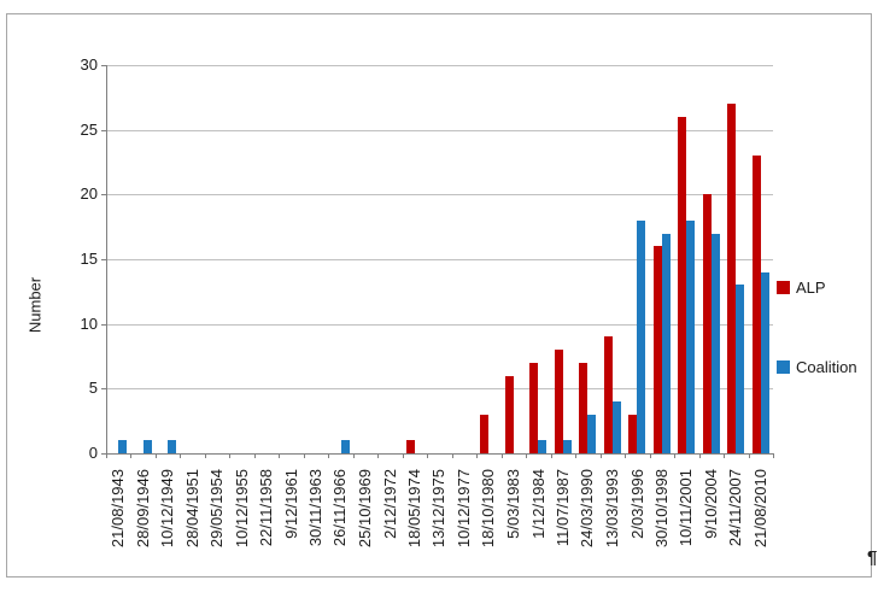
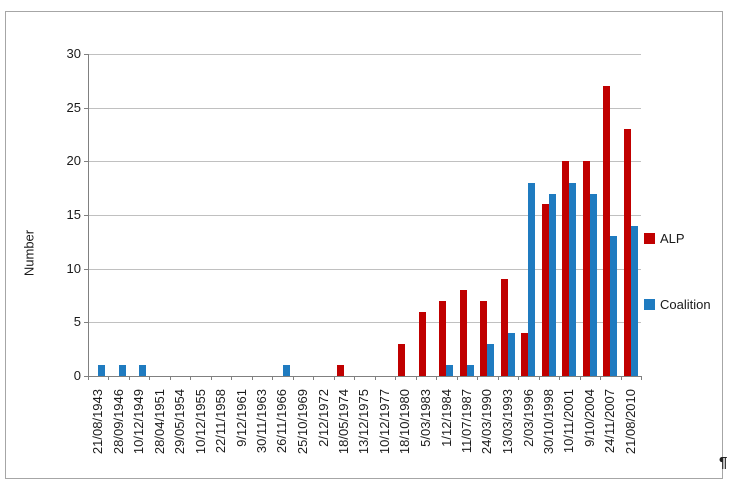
ALP/2/03/1996: 3 -> 4
ALP/10/11/2001: 26 -> 20
